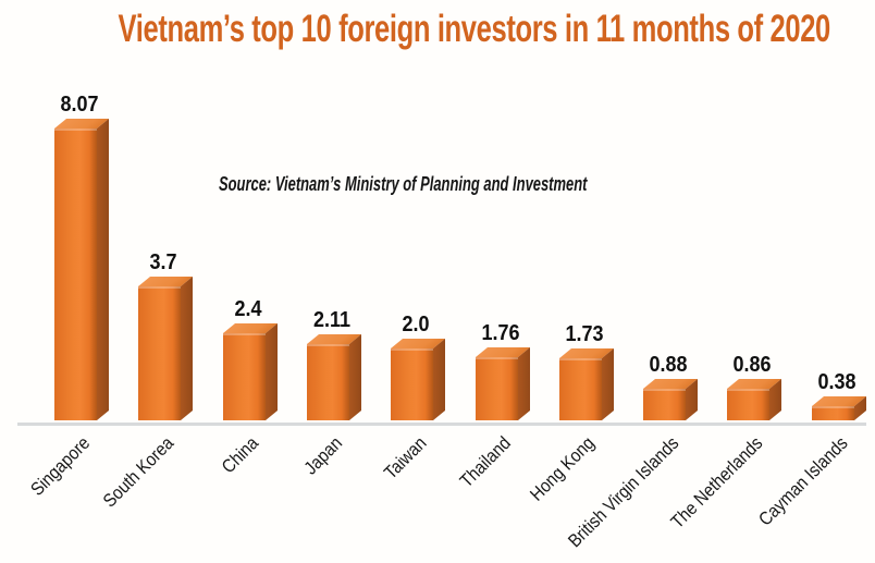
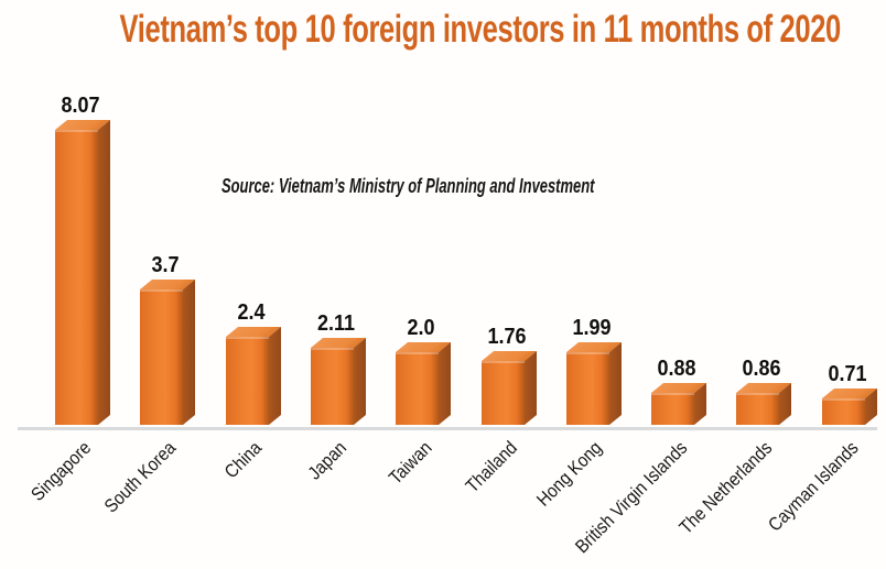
Hong Kong: 1.73 -> 1.99
Cayman Islands: 0.38 -> 0.71
